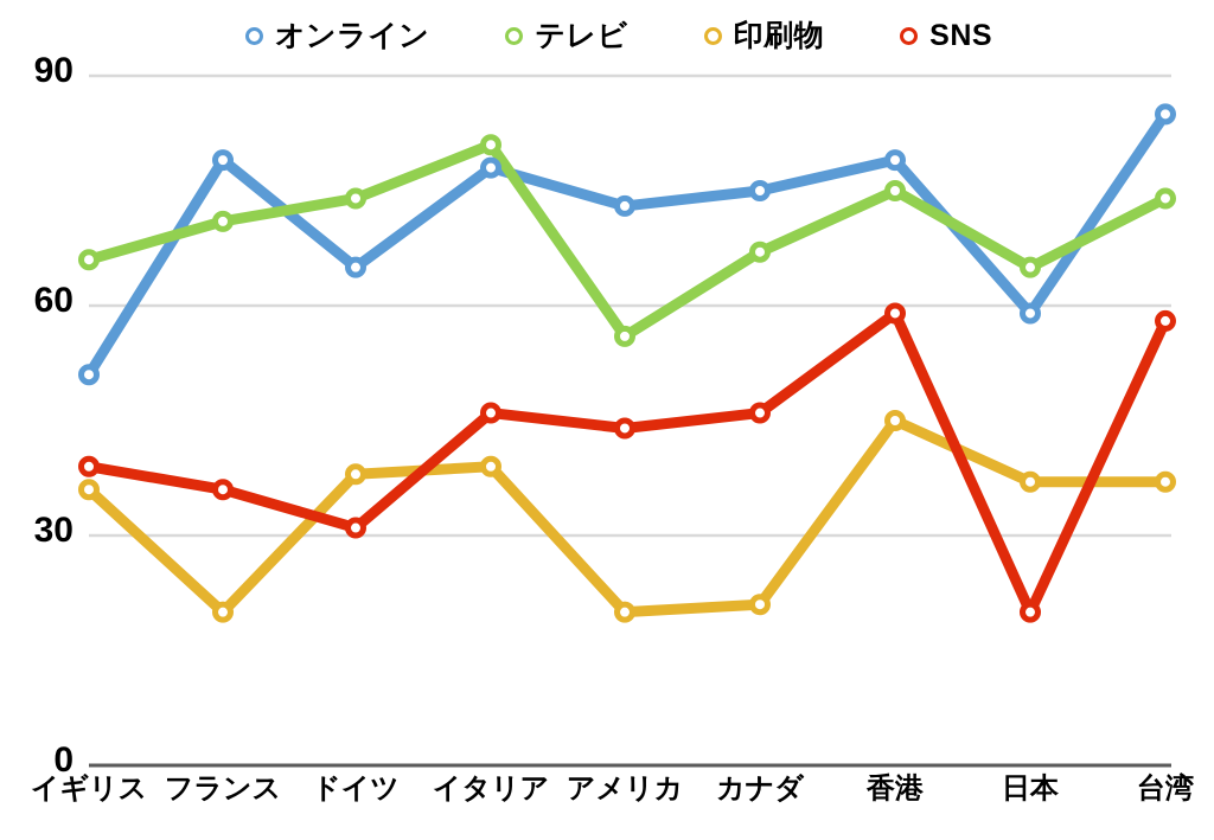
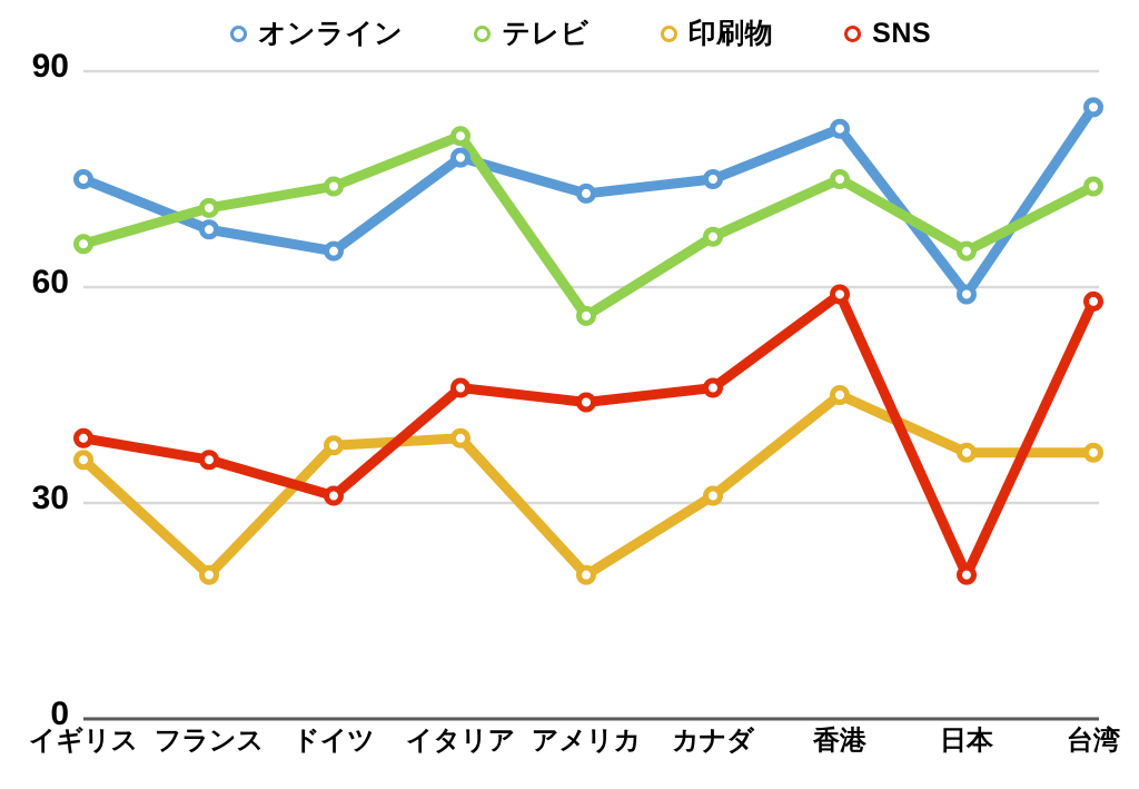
オンライン/イギリス: 51 -> 75
オンライン/フランス: 79 -> 68
印刷物/カナダ: 21 -> 31
オンライン/香港: 79 -> 82
